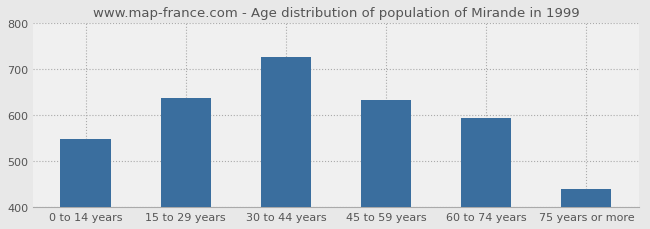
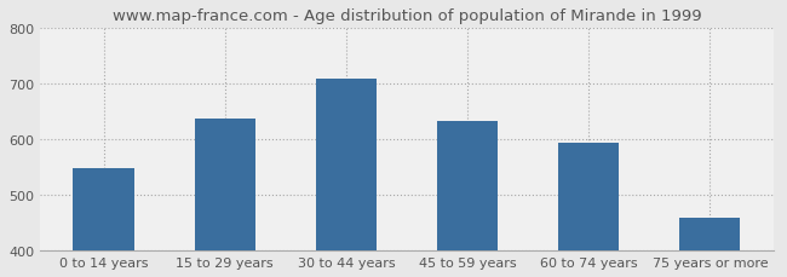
30 to 44 years: 725 -> 708
75 years or more: 440 -> 460
